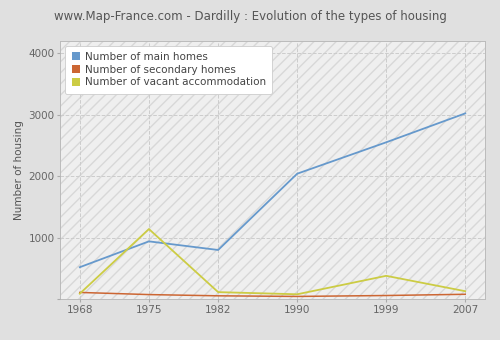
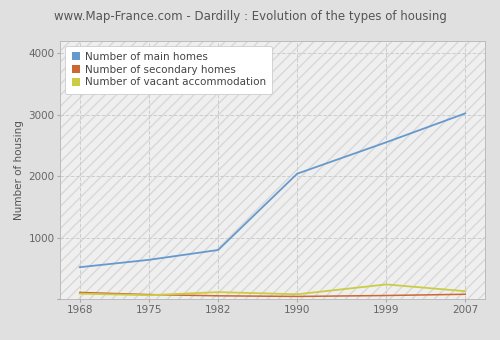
Number of main homes/1975: 940 -> 640
Number of vacant accommodation/1975: 1140 -> 60
Number of vacant accommodation/1999: 380 -> 240
